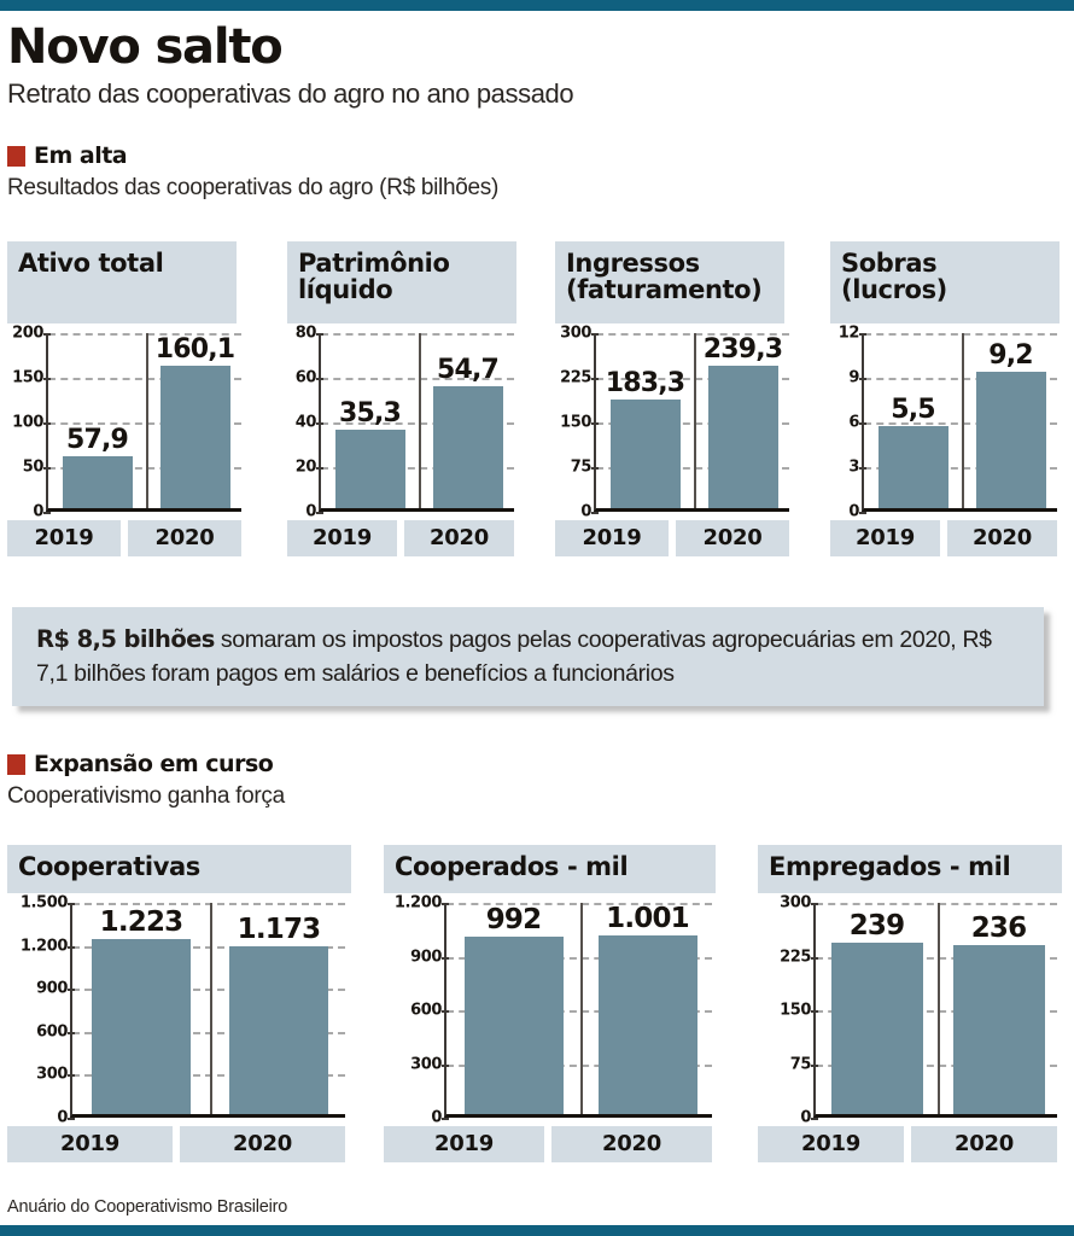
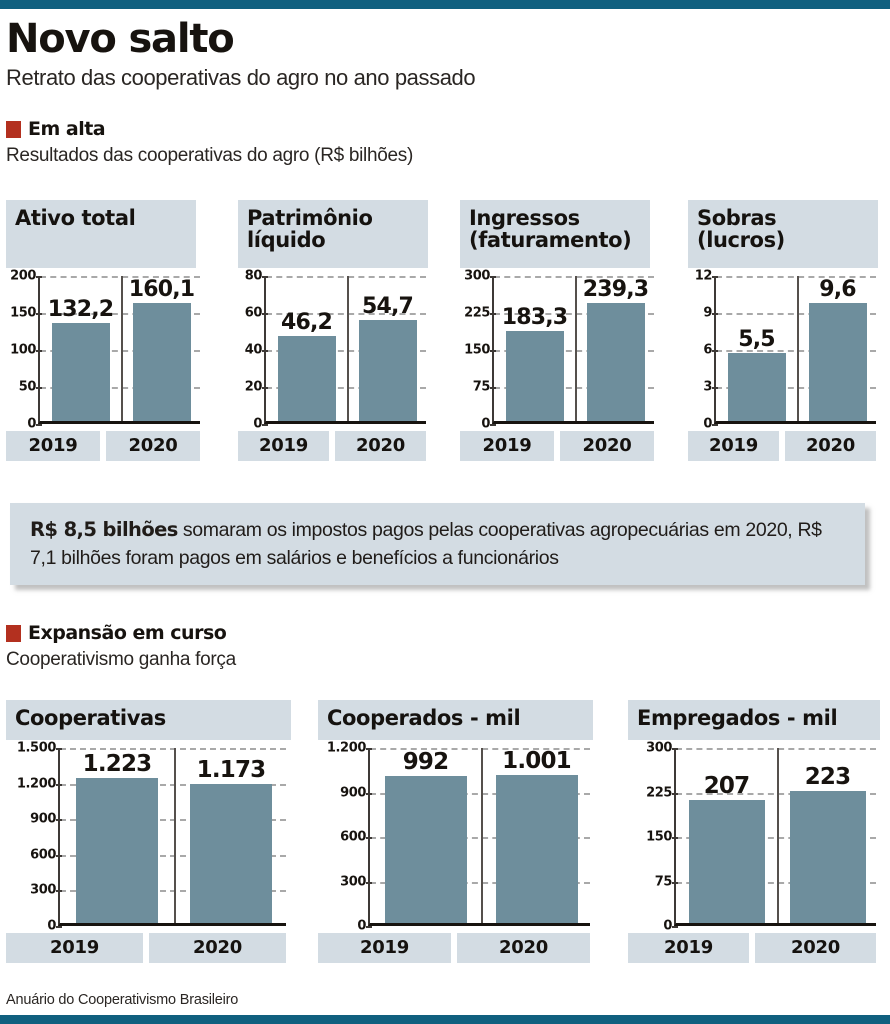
Ativo total/2019: 57,9 -> 132,2
Patrimônio líquido/2019: 35,3 -> 46,2
Sobras (lucros)/2020: 9,2 -> 9,6
Empregados - mil/2019: 239 -> 207
Empregados - mil/2020: 236 -> 223
